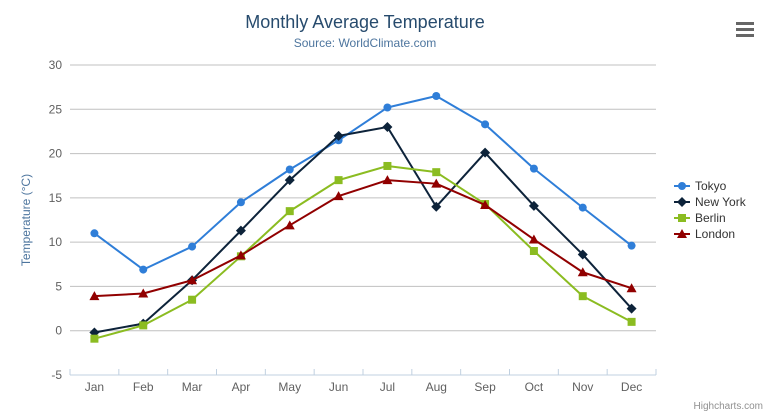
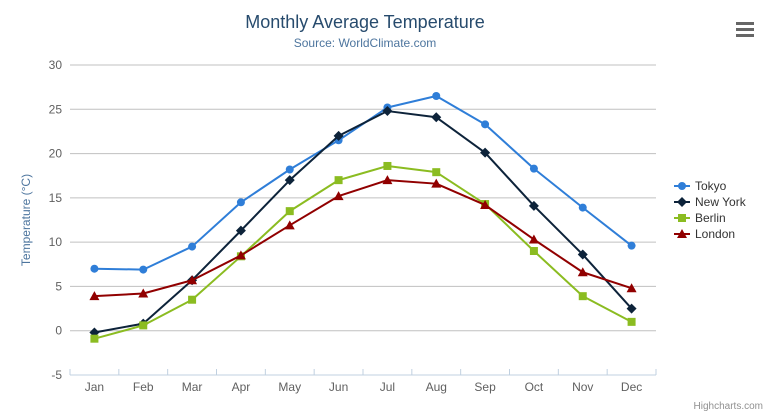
Tokyo/Jan: 11 -> 7
New York/Jul: 23 -> 25
New York/Aug: 14 -> 24
